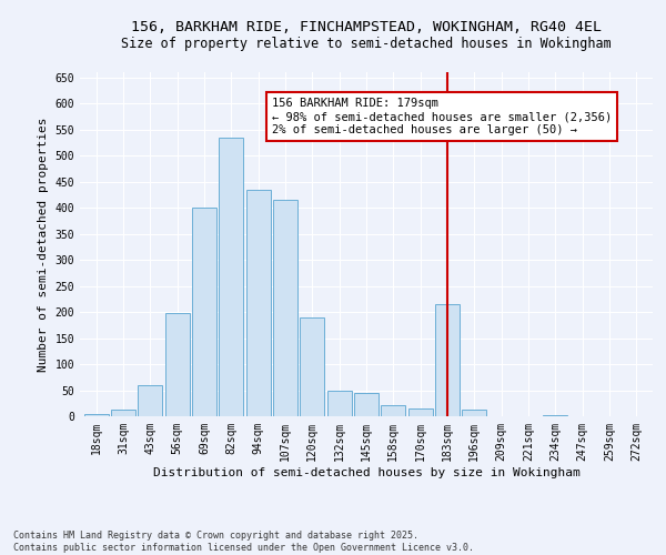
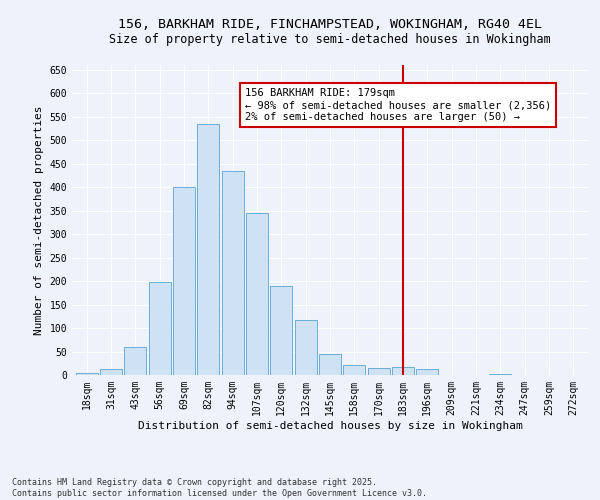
107sqm: 415 -> 345
132sqm: 50 -> 118
183sqm: 215 -> 18
